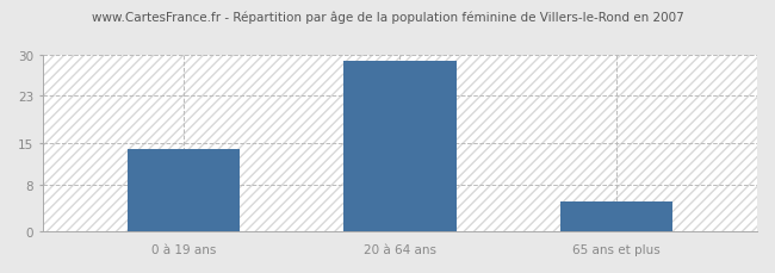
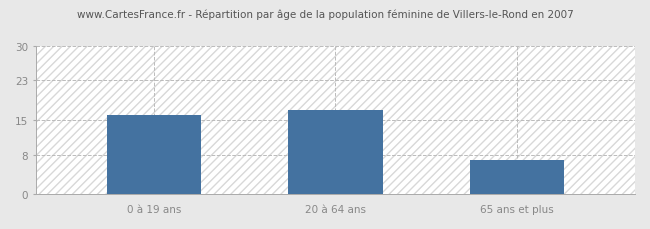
0 à 19 ans: 14 -> 16
20 à 64 ans: 29 -> 17
65 ans et plus: 5 -> 7
